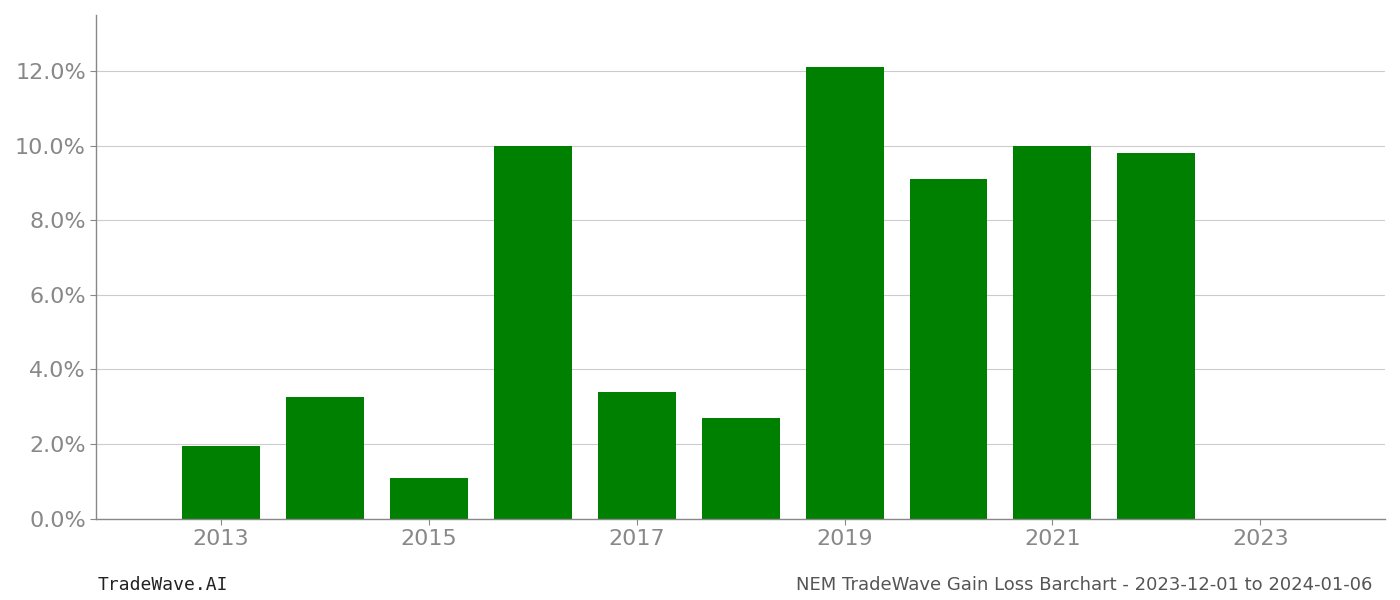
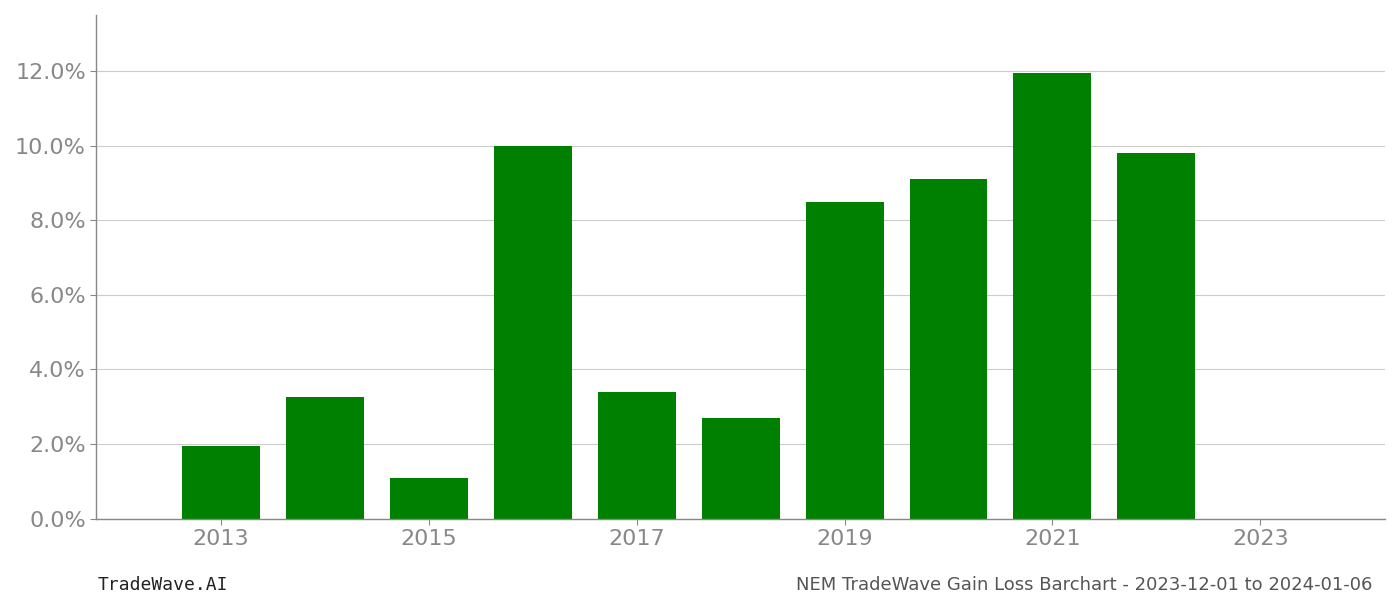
2019: 12.10% -> 8.50%
2021: 10.00% -> 11.95%
